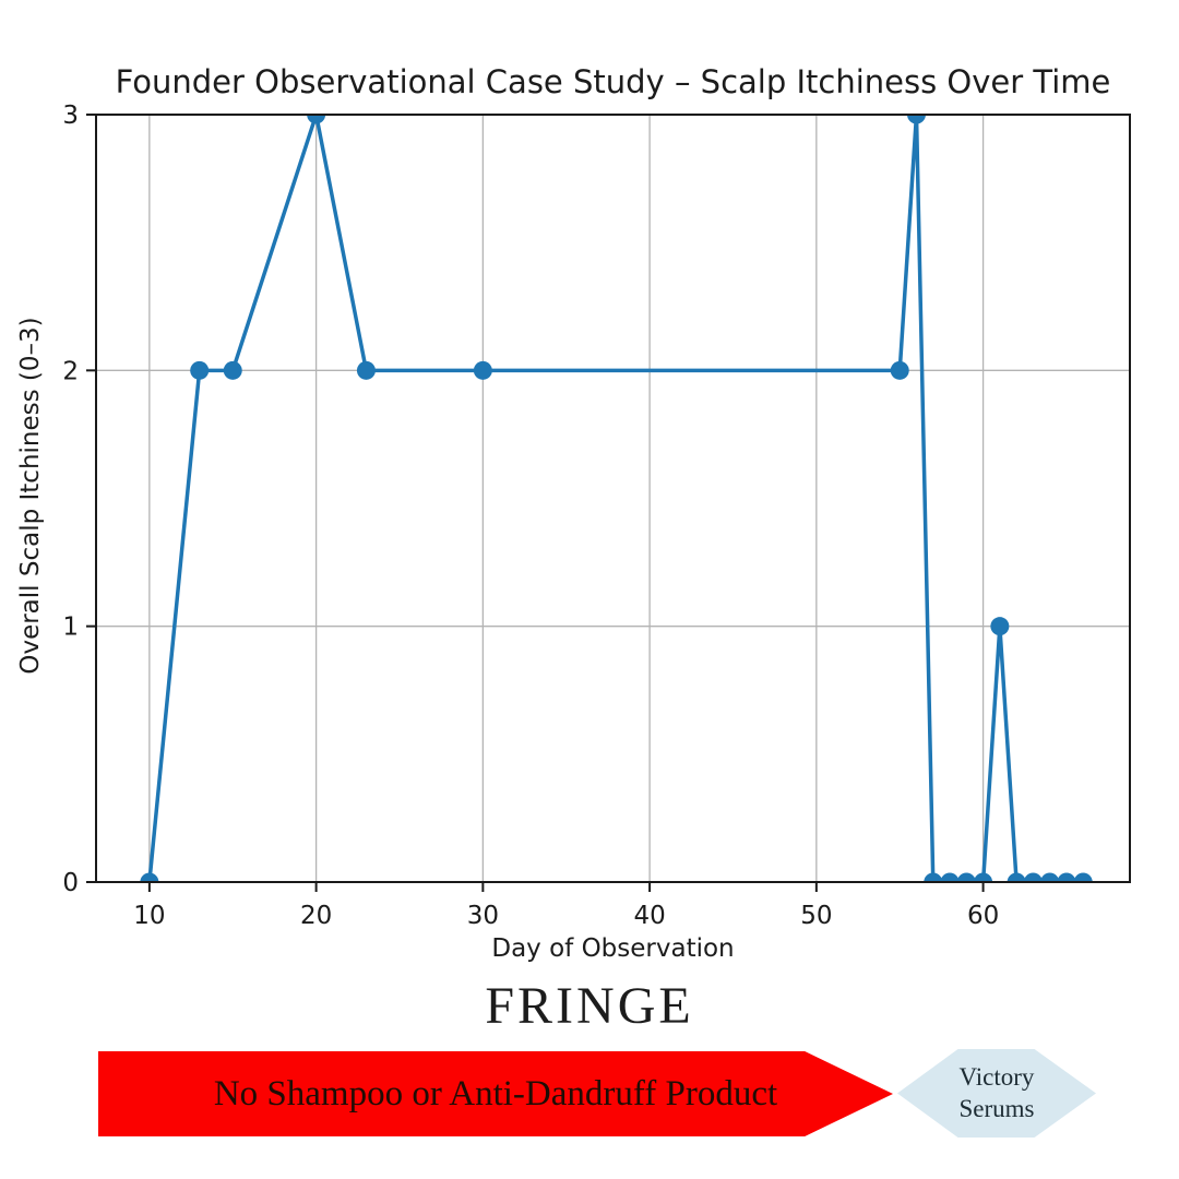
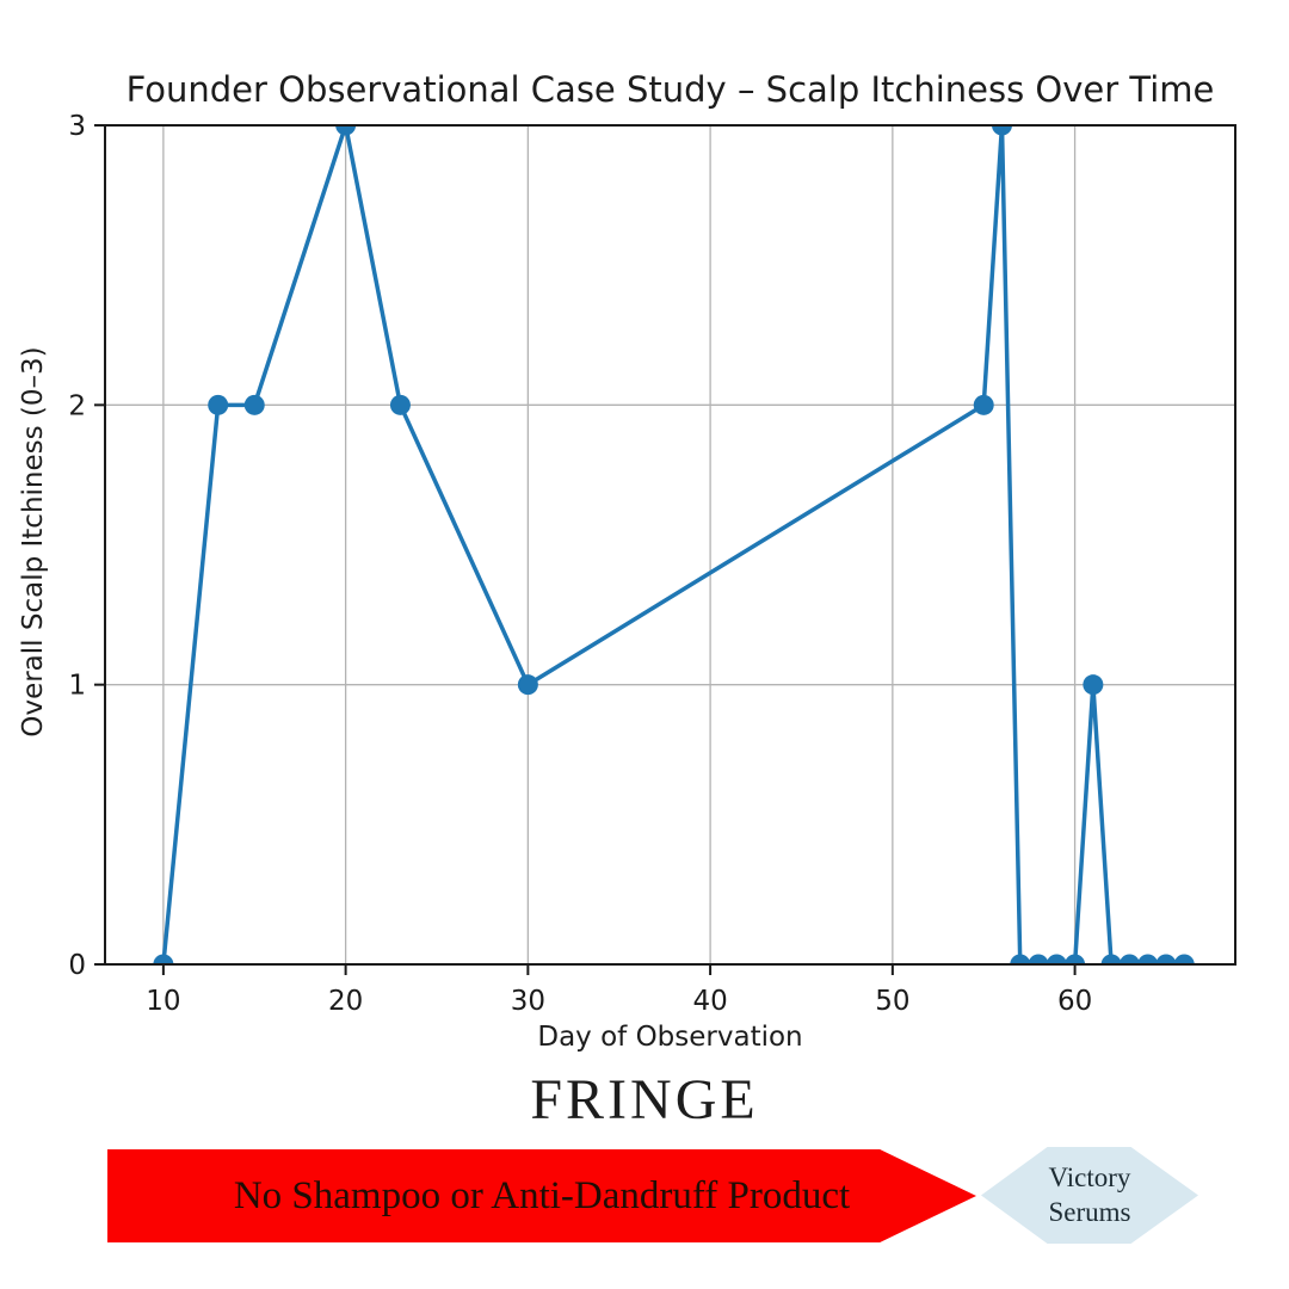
30: 2 -> 1
